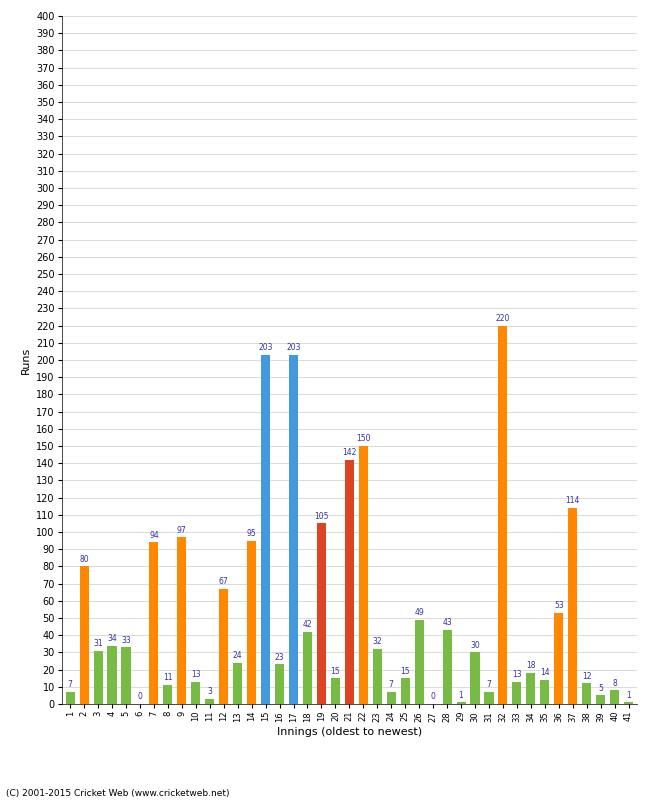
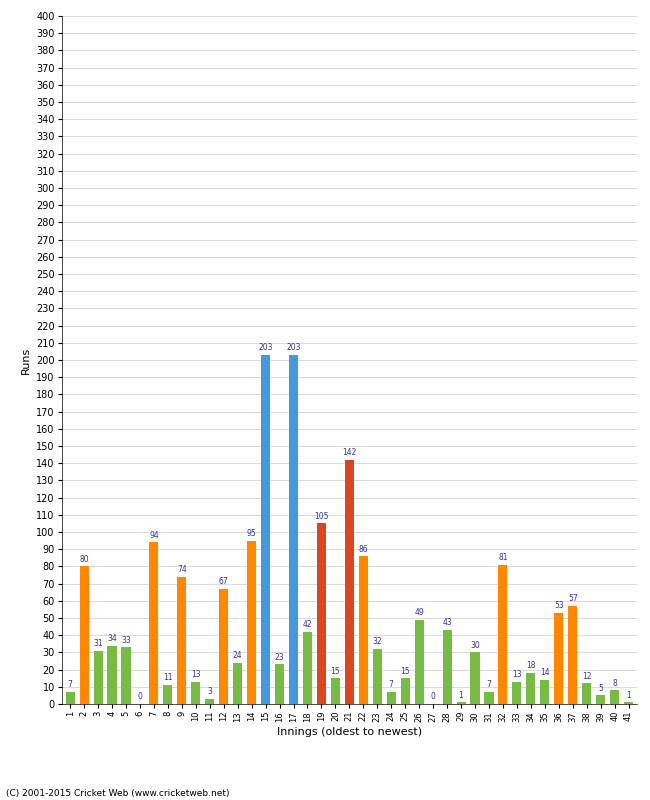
9: 97 -> 74
22: 150 -> 86
32: 220 -> 81
37: 114 -> 57
